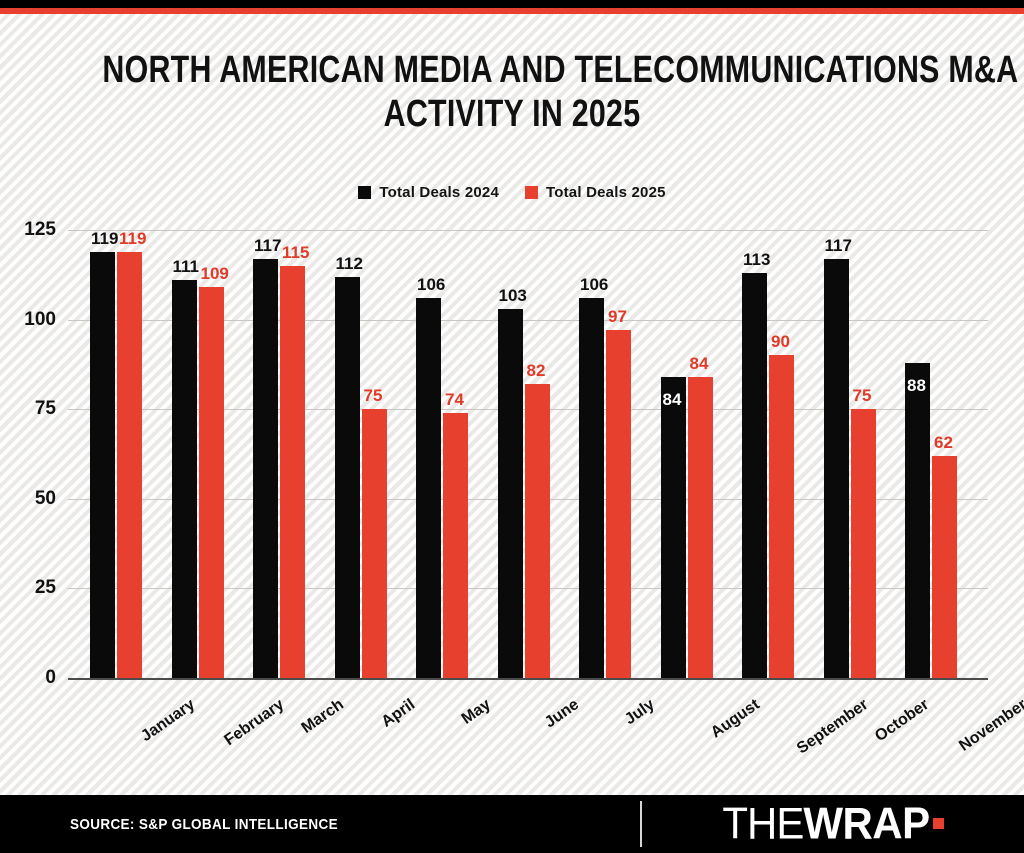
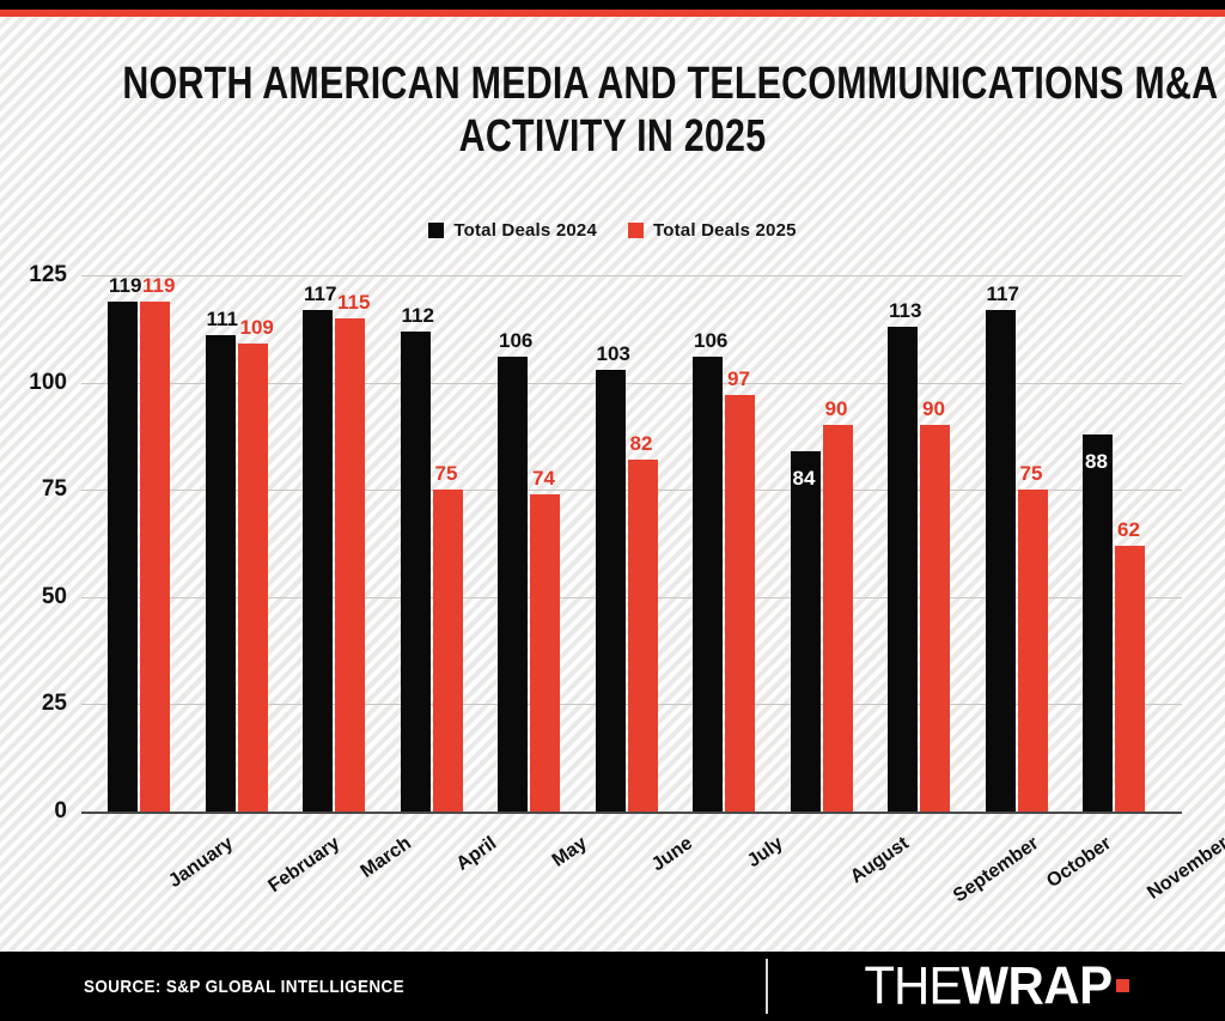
Total Deals 2025/August: 84 -> 90
